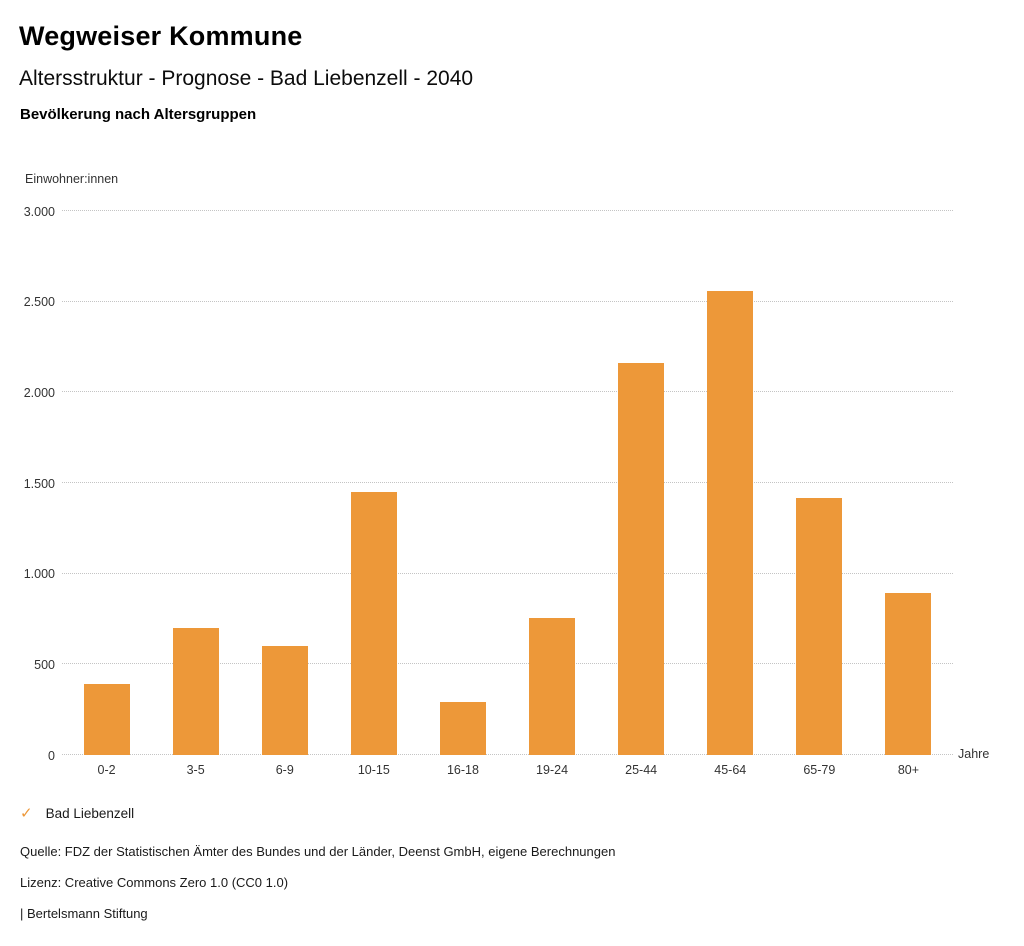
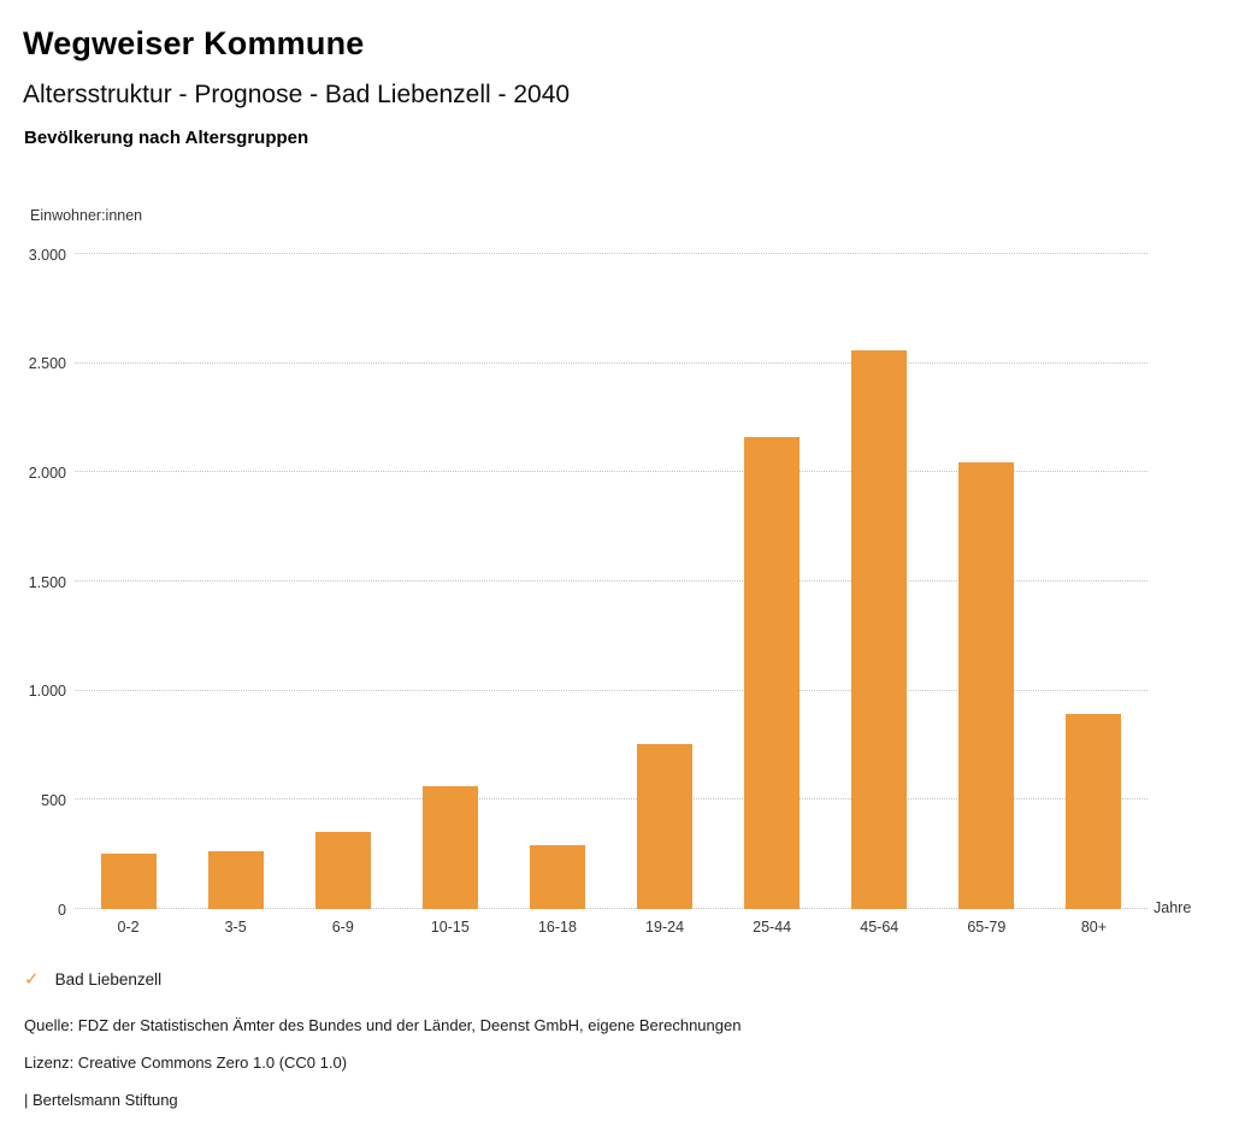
0-2: 390 -> 260
3-5: 700 -> 260
6-9: 600 -> 360
10-15: 1450 -> 560
65-79: 1420 -> 2040
